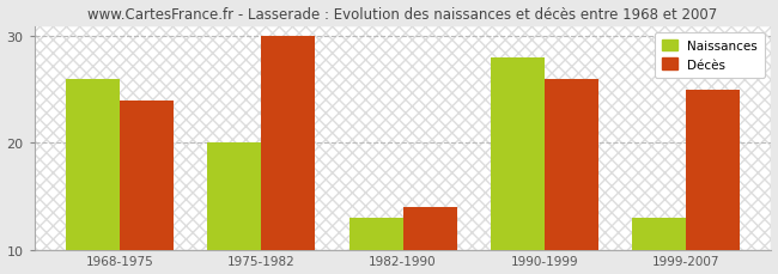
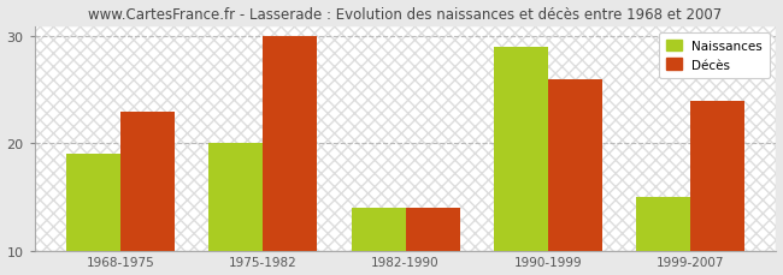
Naissances/1968-1975: 26 -> 19
Décès/1968-1975: 24 -> 23
Naissances/1982-1990: 13 -> 14
Naissances/1990-1999: 28 -> 29
Naissances/1999-2007: 13 -> 15
Décès/1999-2007: 25 -> 24
